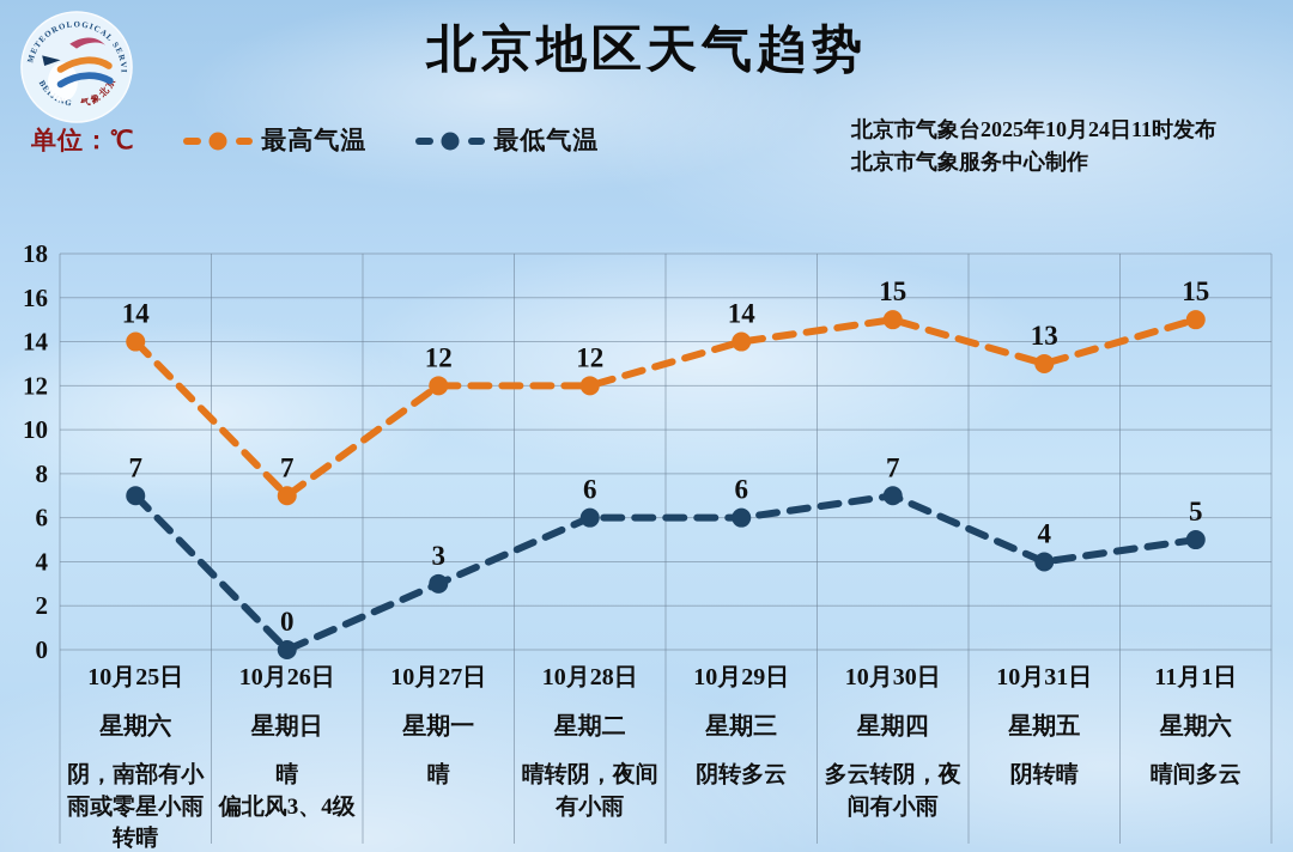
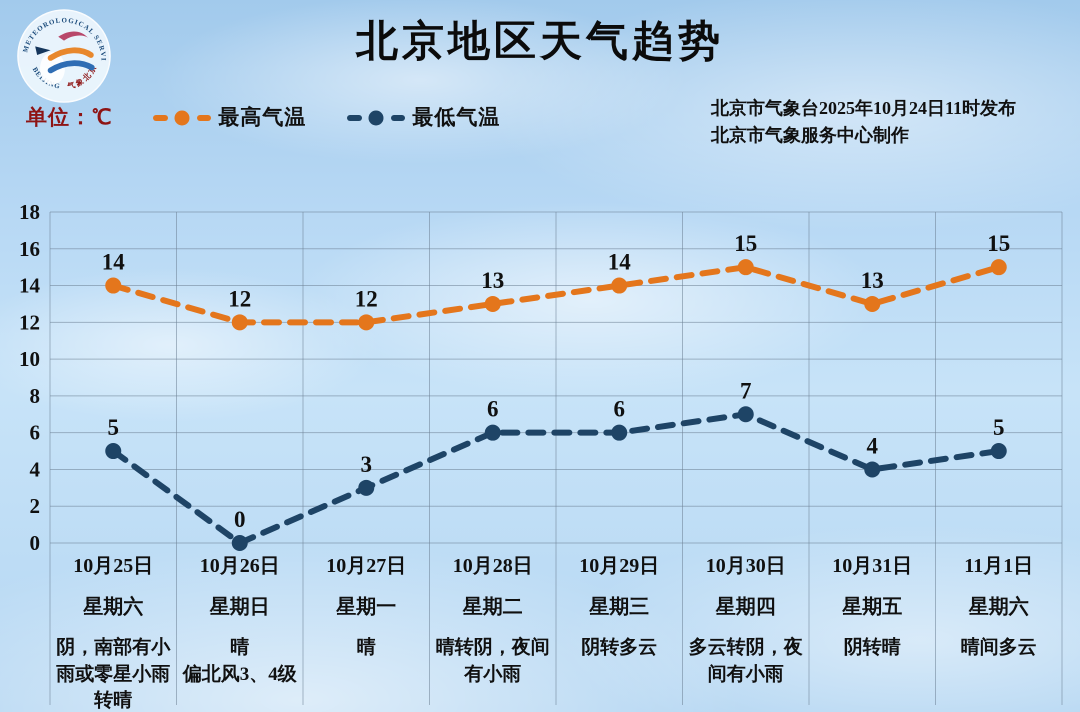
最低气温/10月25日: 7 -> 5
最高气温/10月26日: 7 -> 12
最高气温/10月28日: 12 -> 13
